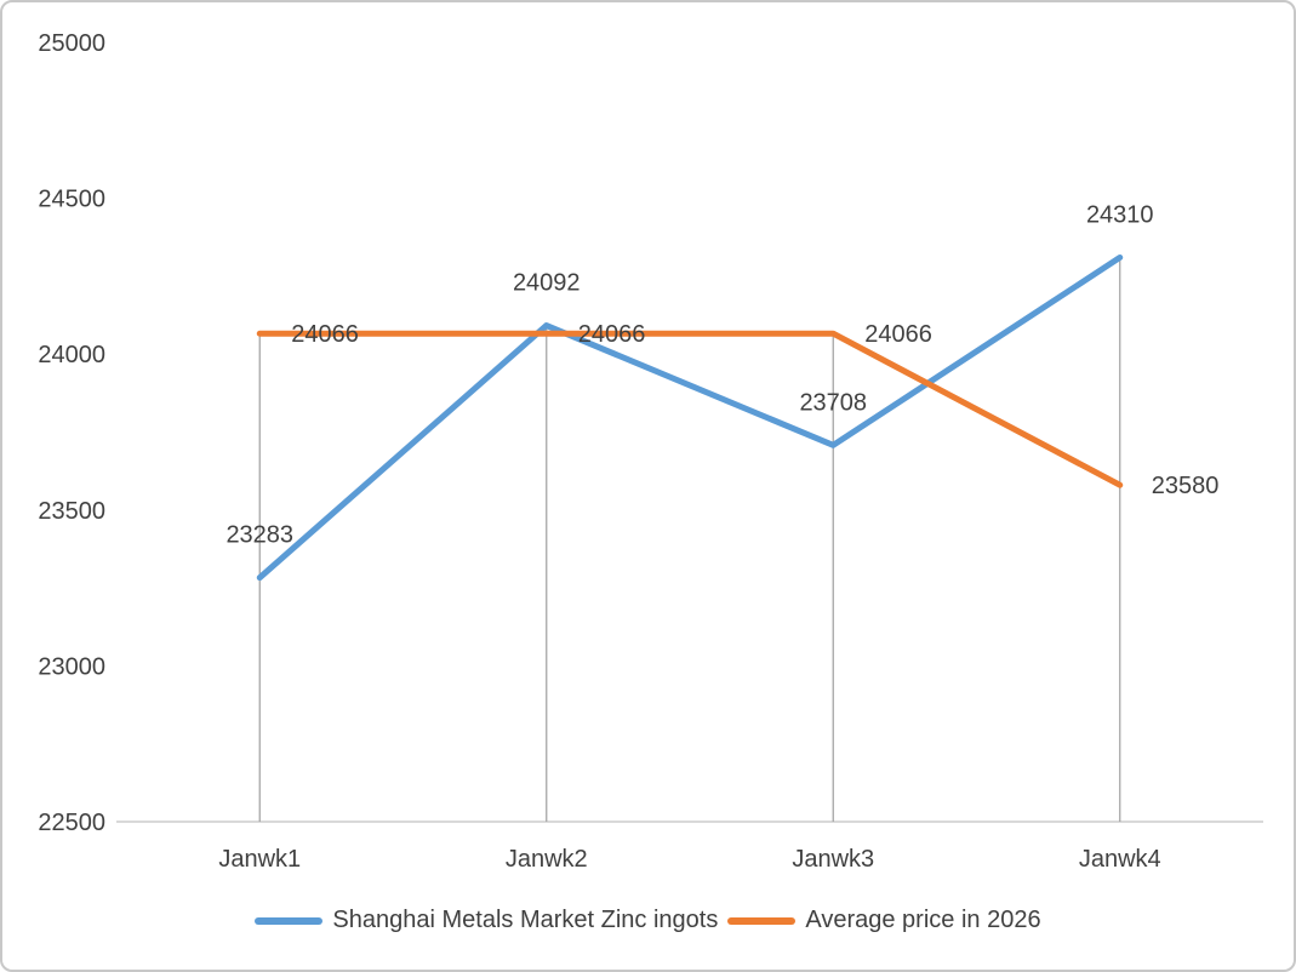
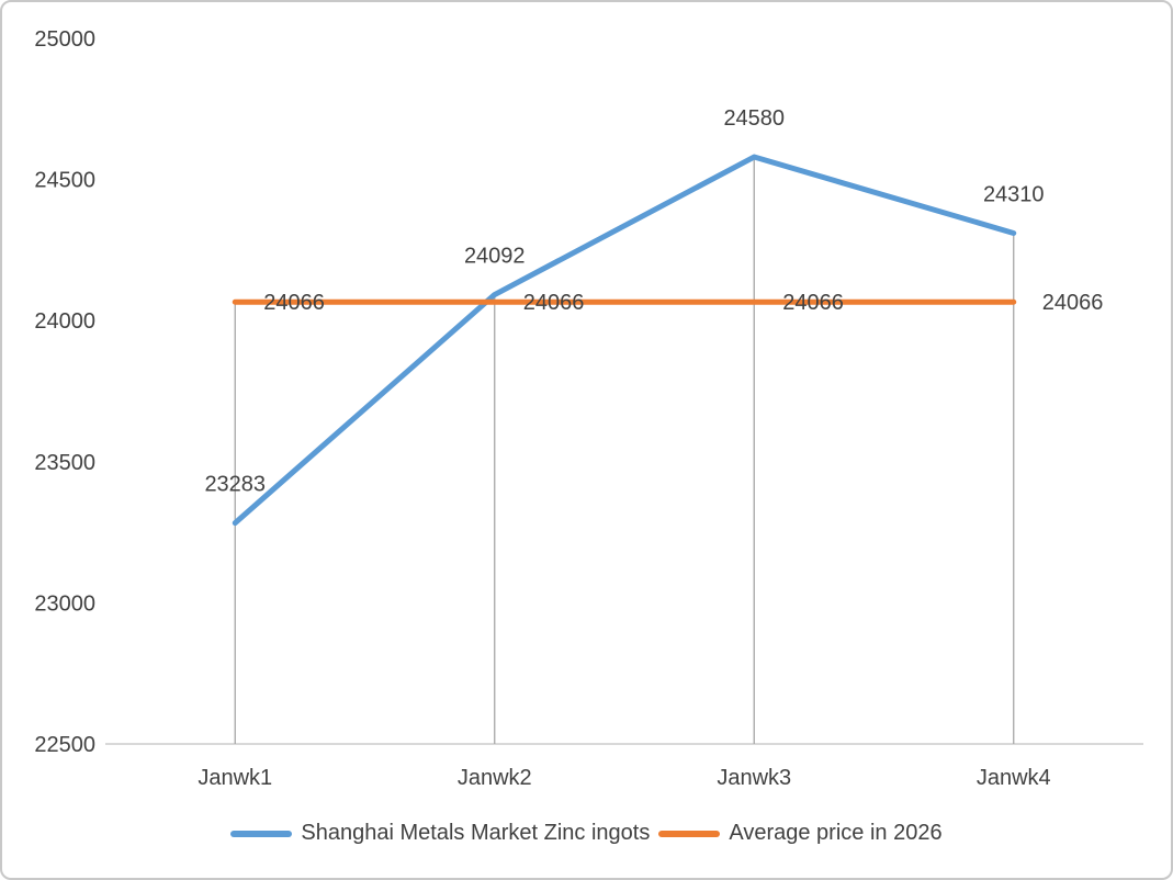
Shanghai Metals Market Zinc ingots/Janwk3: 23708 -> 24580
Average price in 2026/Janwk4: 23580 -> 24066
